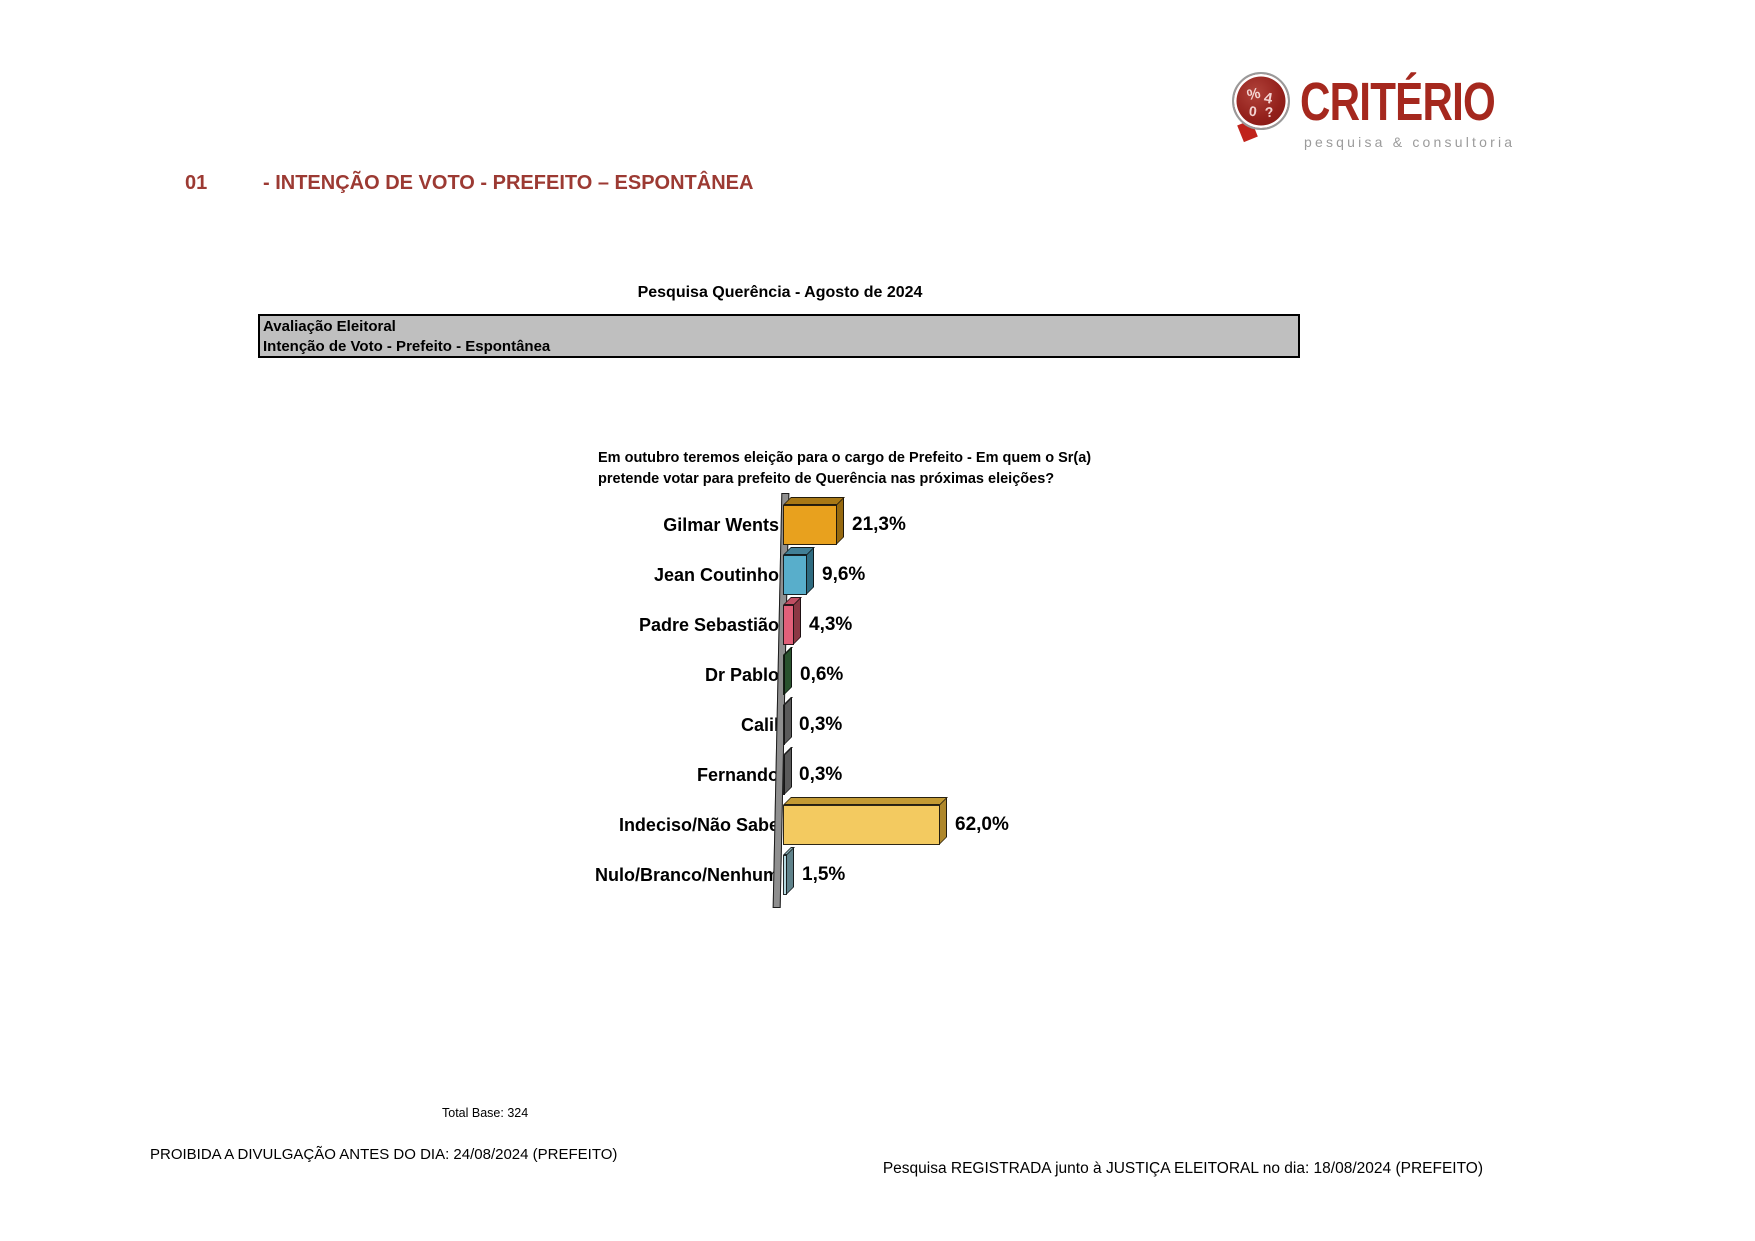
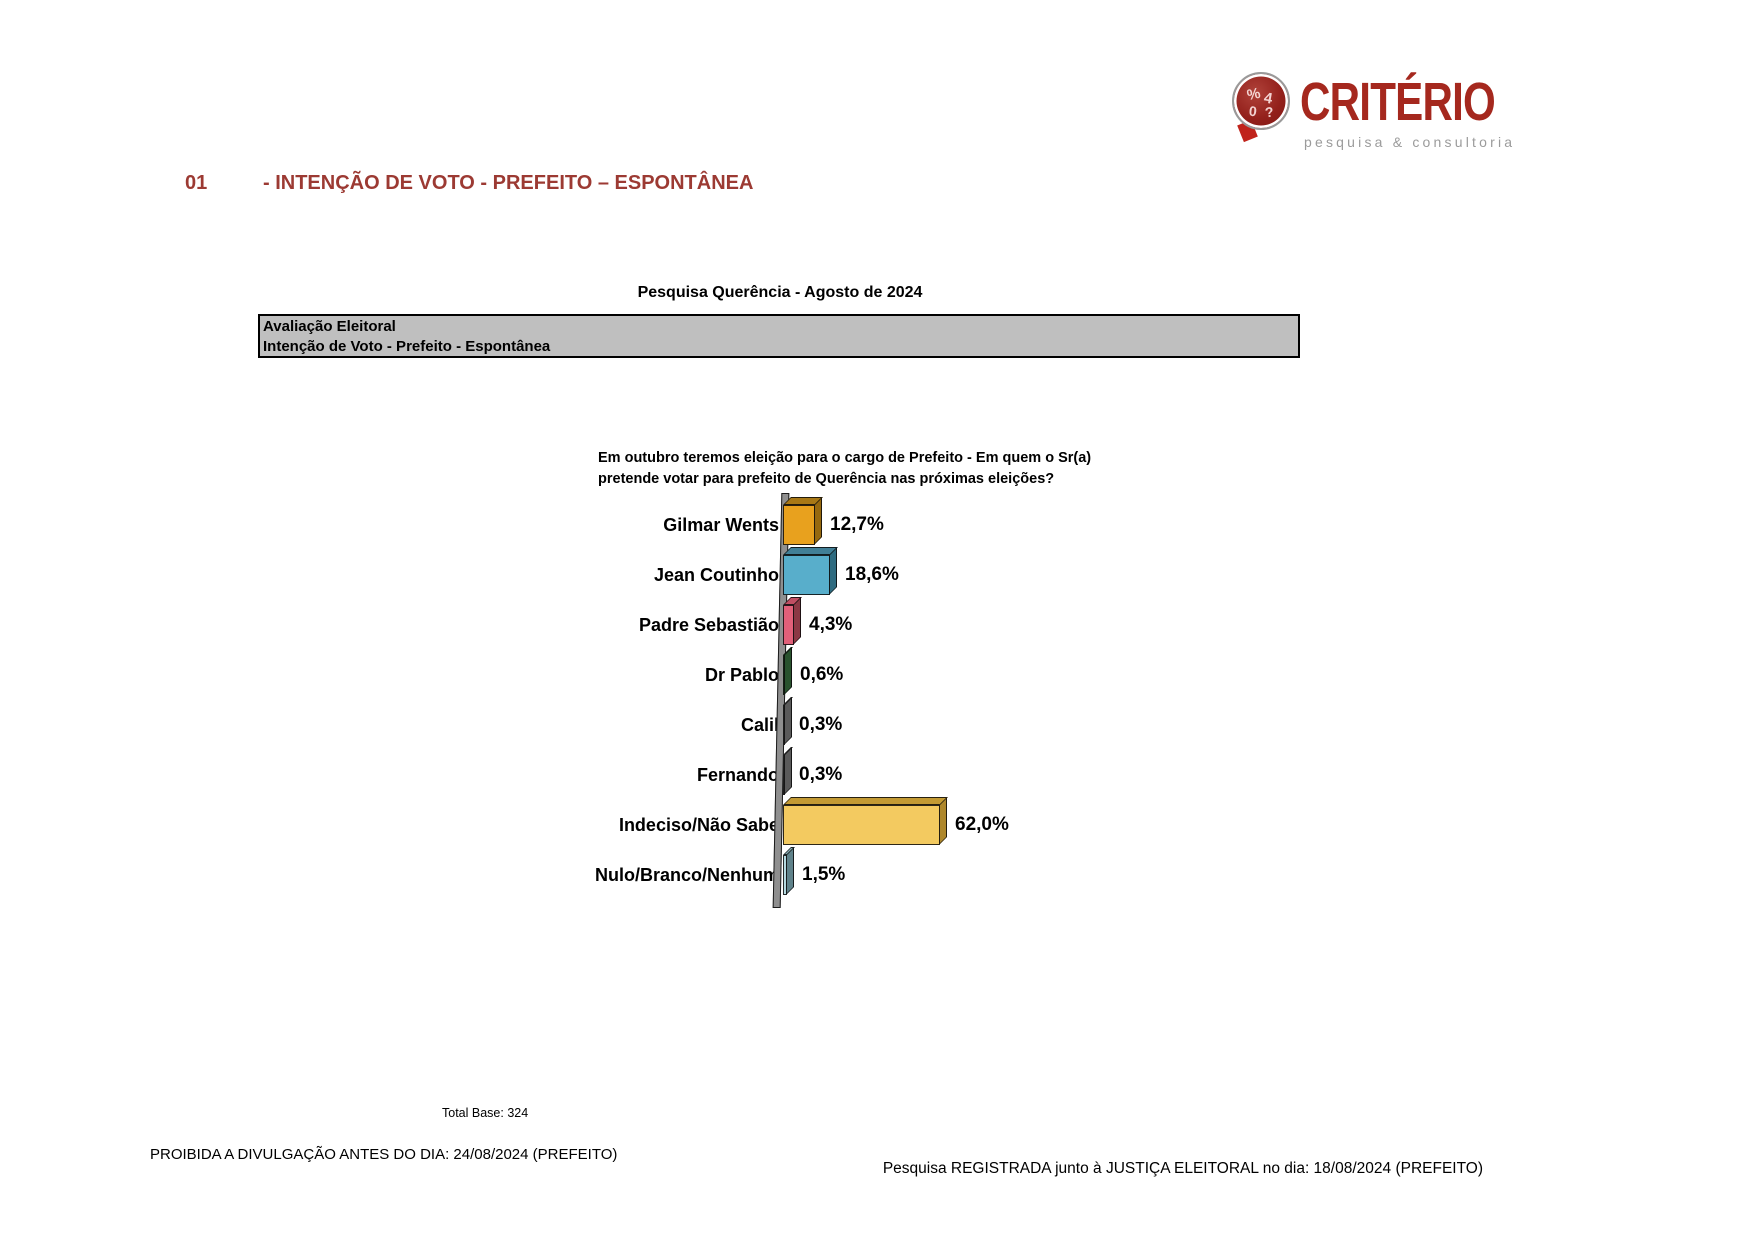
Gilmar Wents: 21,3% -> 12,7%
Jean Coutinho: 9,6% -> 18,6%
